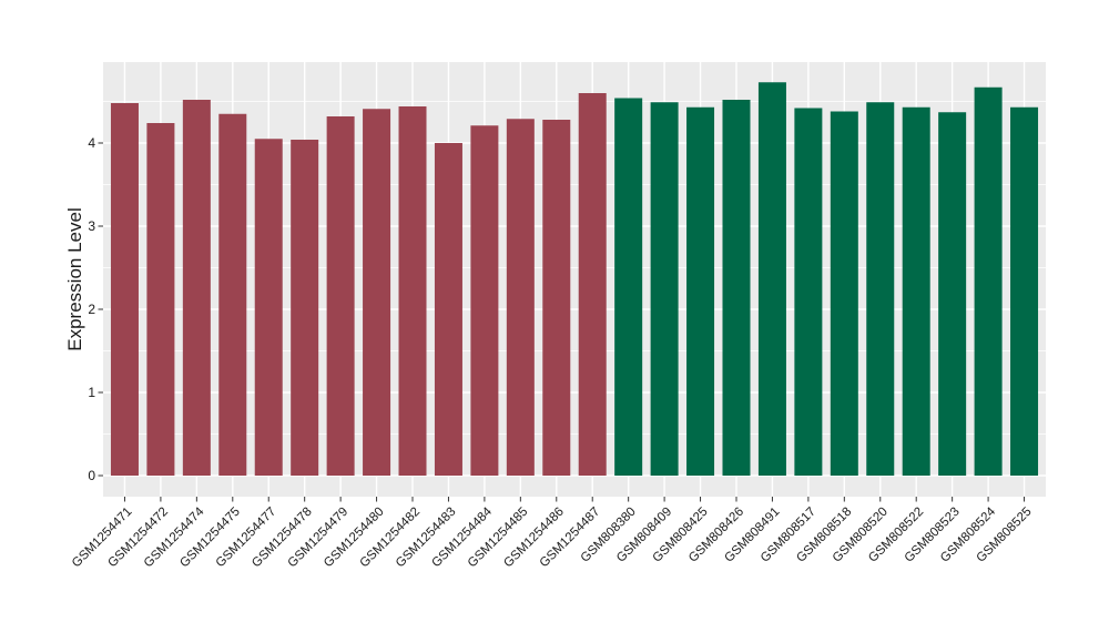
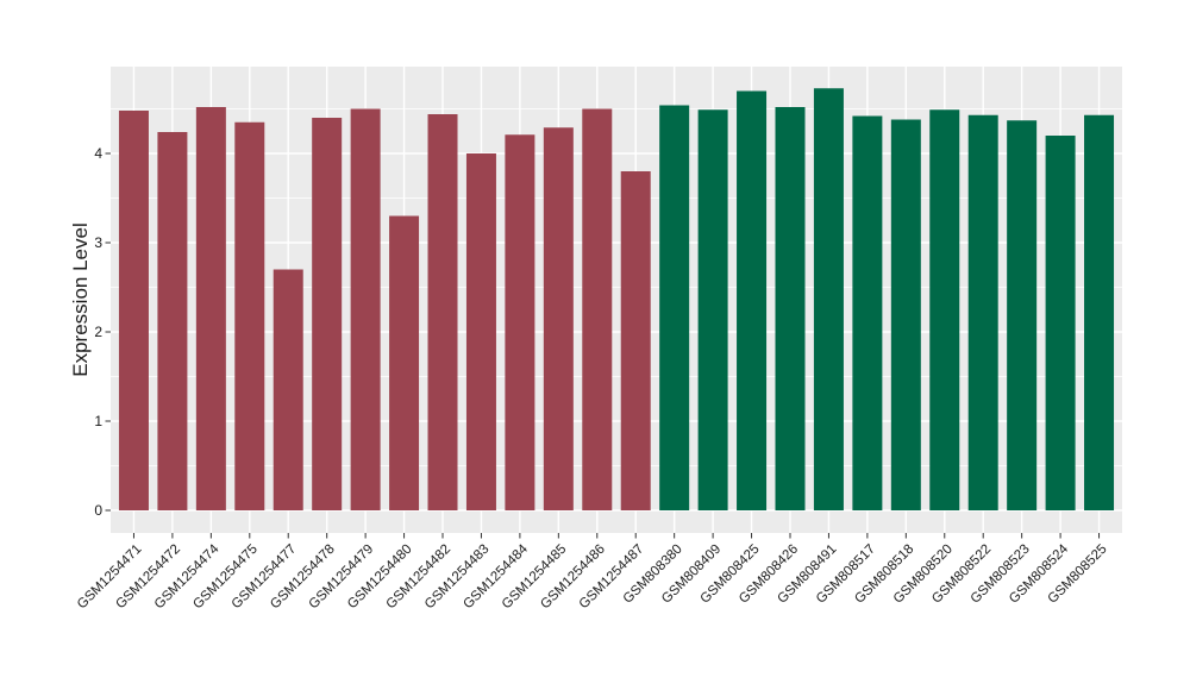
GSM1254477: 4.0 -> 2.7
GSM1254478: 4.0 -> 4.4
GSM1254479: 4.3 -> 4.5
GSM1254480: 4.4 -> 3.3
GSM1254486: 4.3 -> 4.5
GSM1254487: 4.6 -> 3.8
GSM808425: 4.4 -> 4.7
GSM808524: 4.7 -> 4.2
